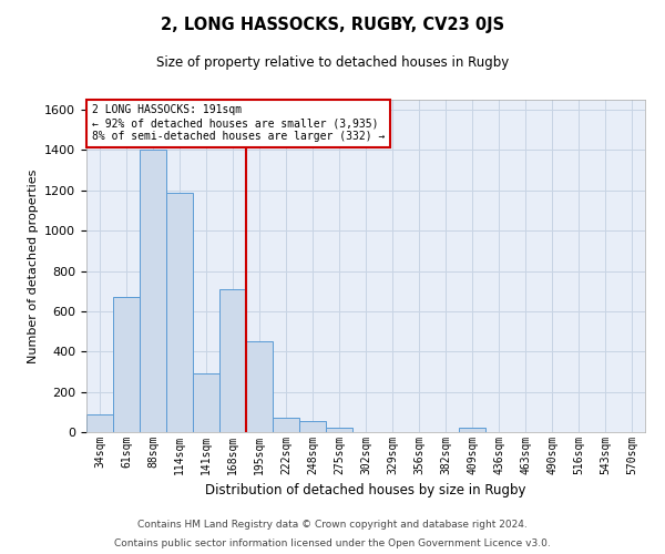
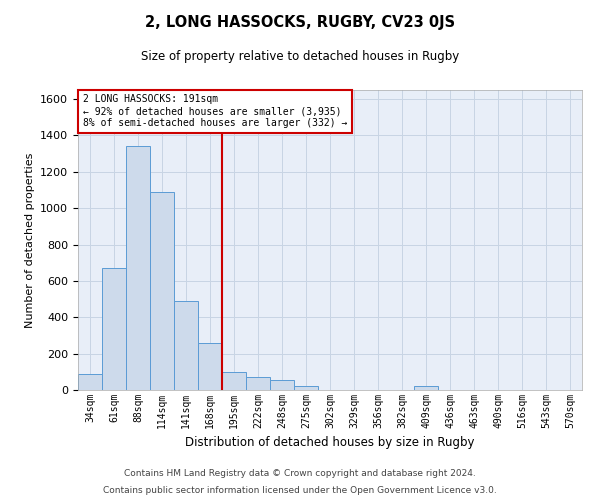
88sqm: 1400 -> 1340
114sqm: 1190 -> 1090
141sqm: 290 -> 490
168sqm: 710 -> 260
195sqm: 450 -> 100
